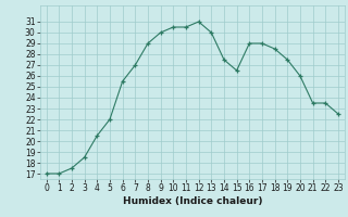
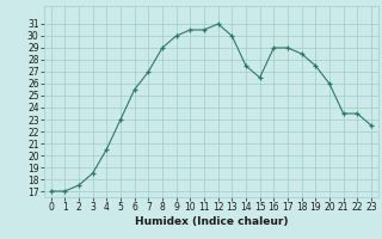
5: 22.0 -> 23.0
